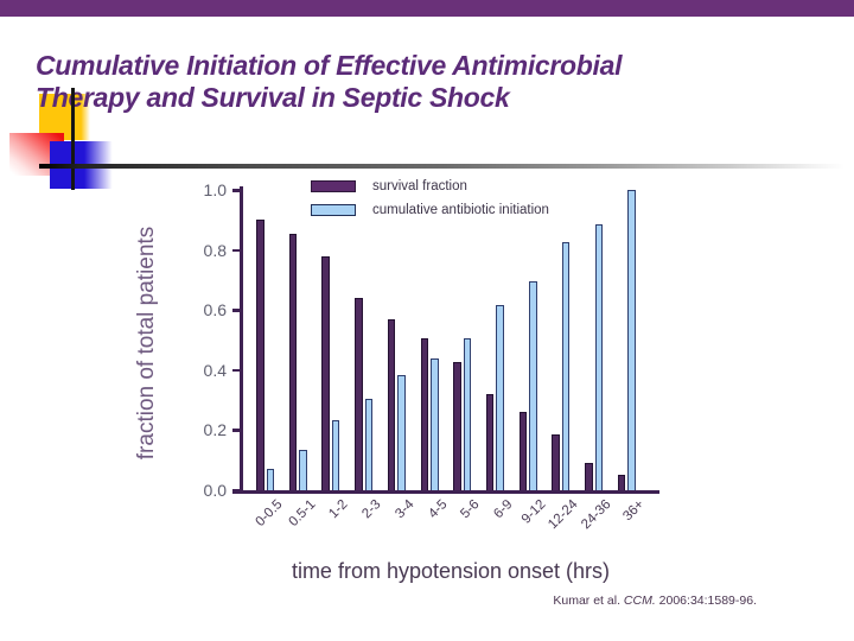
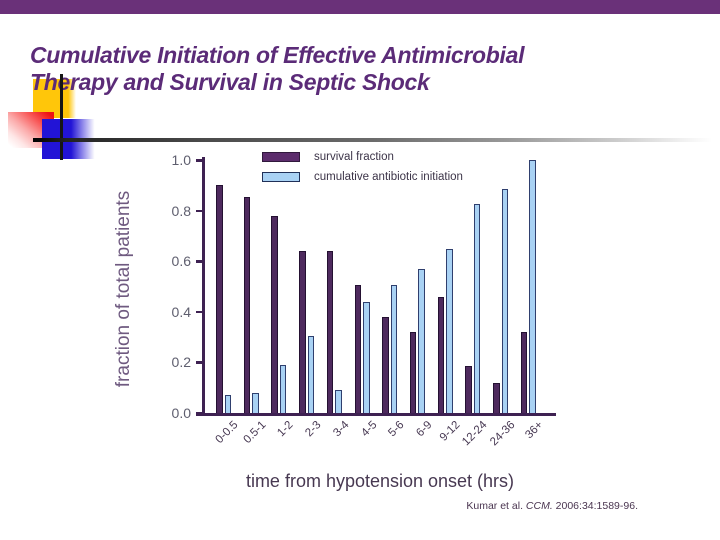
cumulative antibiotic initiation/0.5-1: 0.14 -> 0.08
cumulative antibiotic initiation/1-2: 0.23 -> 0.19
survival fraction/3-4: 0.57 -> 0.64
cumulative antibiotic initiation/3-4: 0.39 -> 0.09
survival fraction/5-6: 0.42 -> 0.38
cumulative antibiotic initiation/6-9: 0.61 -> 0.57
survival fraction/9-12: 0.26 -> 0.46
cumulative antibiotic initiation/9-12: 0.69 -> 0.65
survival fraction/24-36: 0.09 -> 0.12
survival fraction/36+: 0.05 -> 0.32
